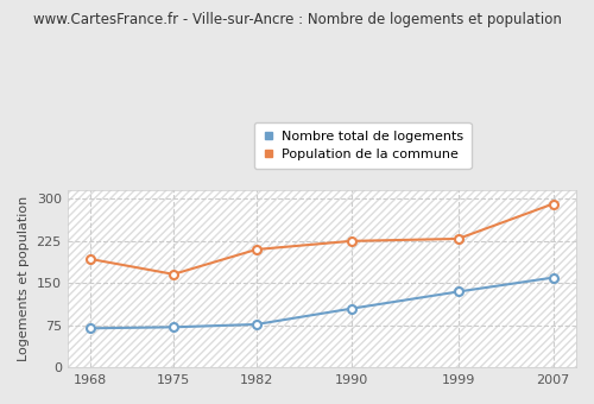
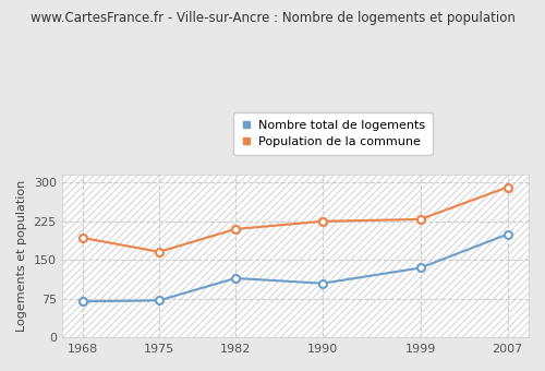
Nombre total de logements/1982: 77 -> 115
Nombre total de logements/2007: 160 -> 200
